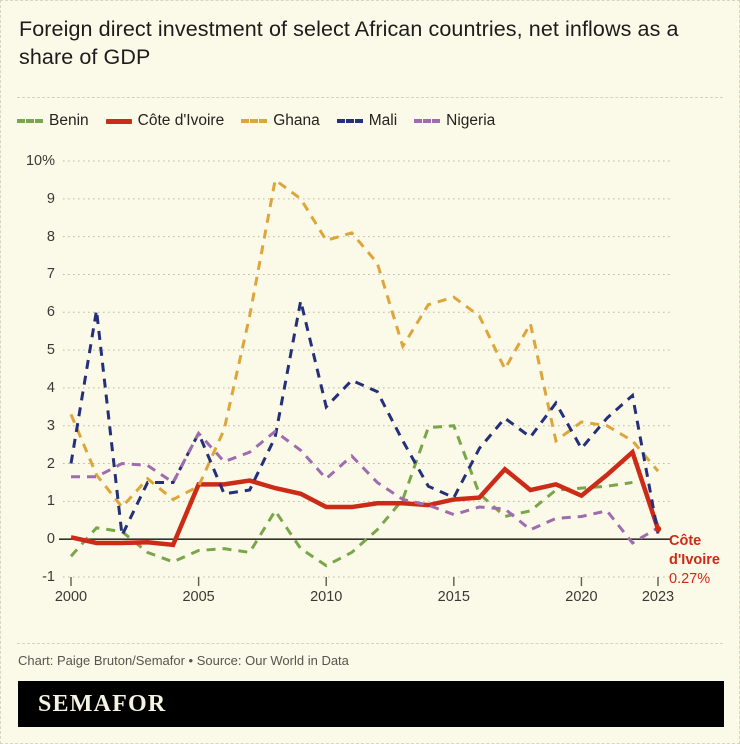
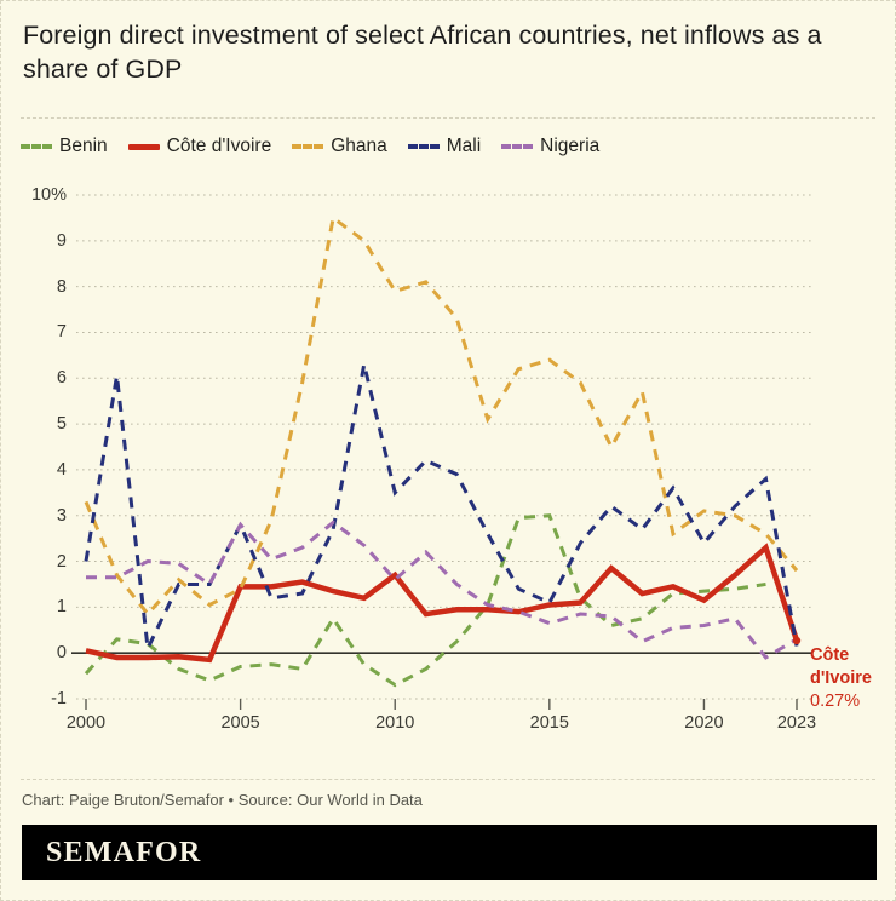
Côte d'Ivoire/2010: 0.8% -> 1.7%
